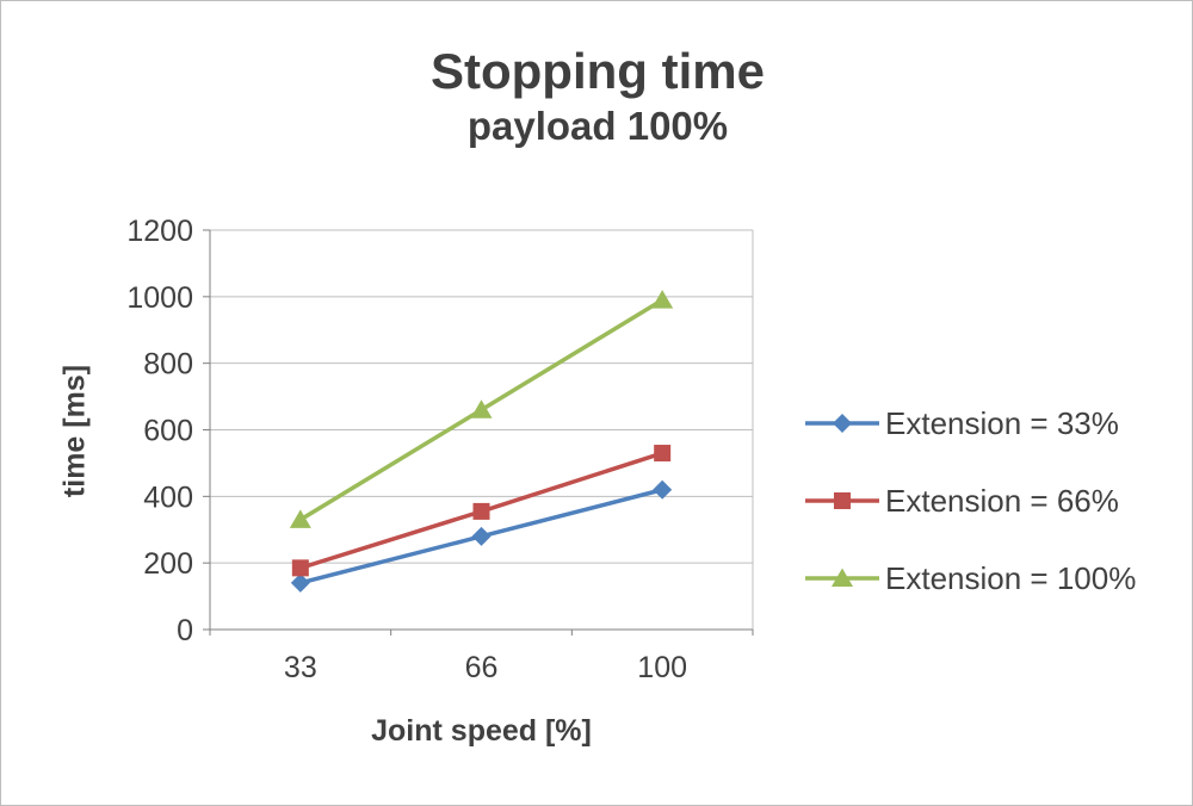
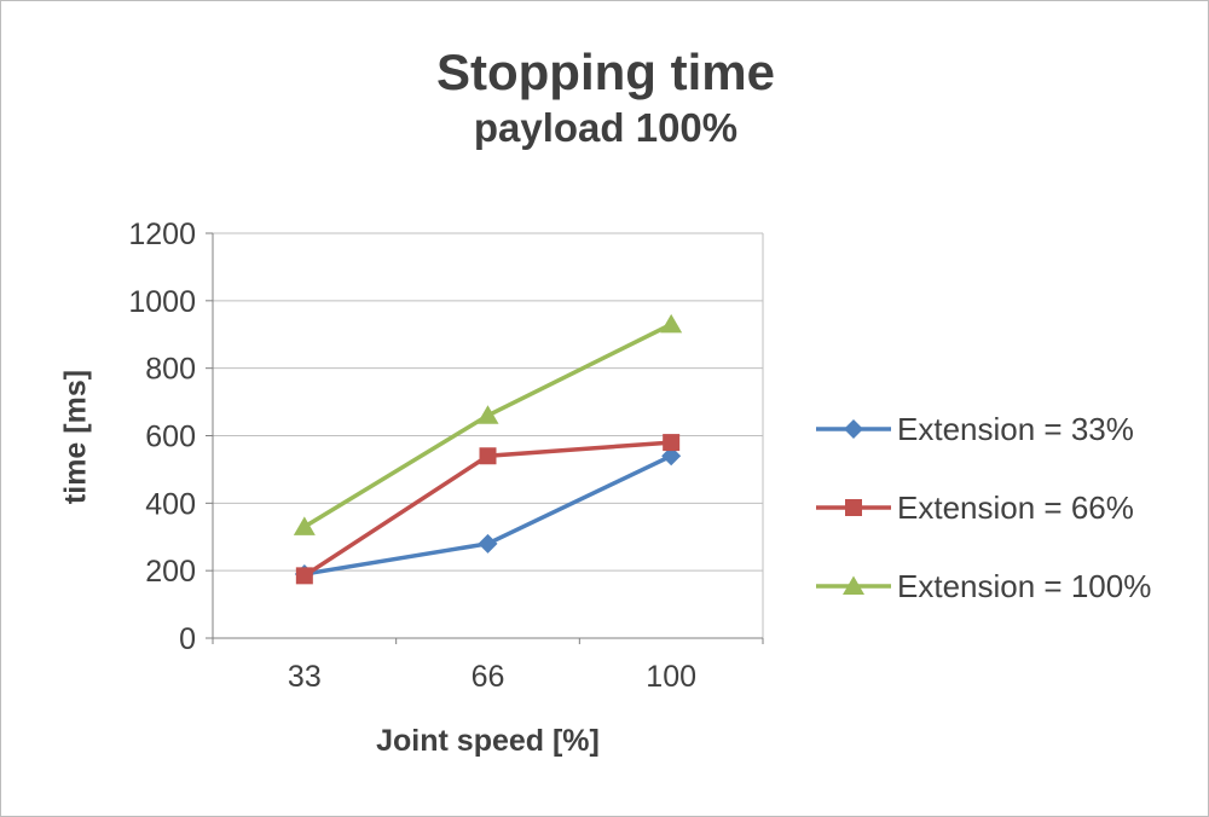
Extension = 33%/33: 140 -> 190
Extension = 66%/66: 360 -> 540
Extension = 33%/100: 420 -> 540
Extension = 66%/100: 530 -> 580
Extension = 100%/100: 990 -> 930
